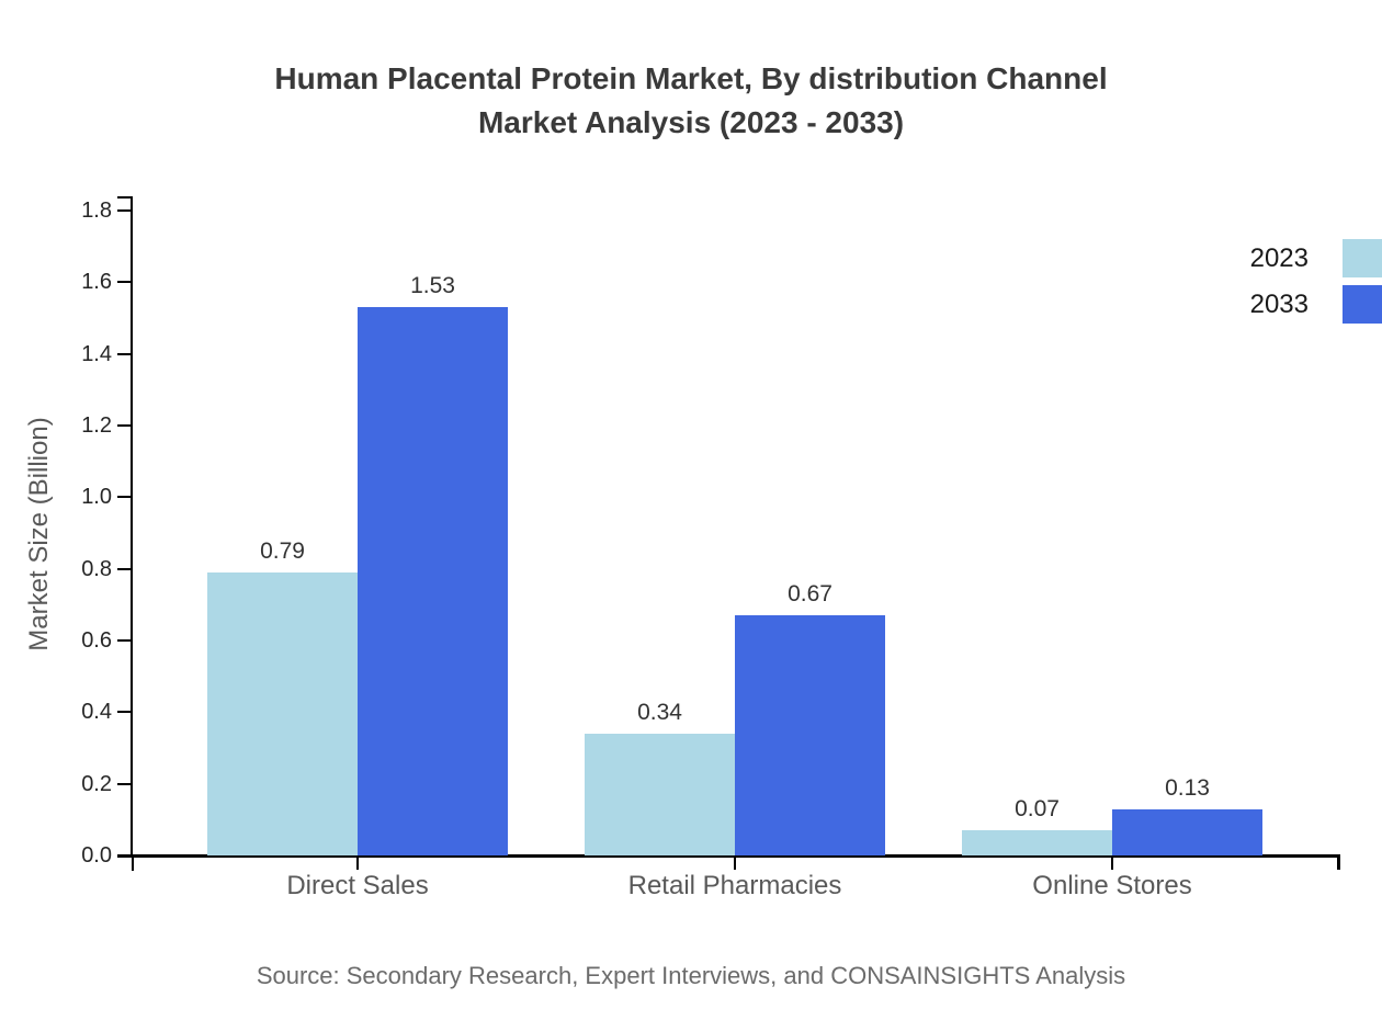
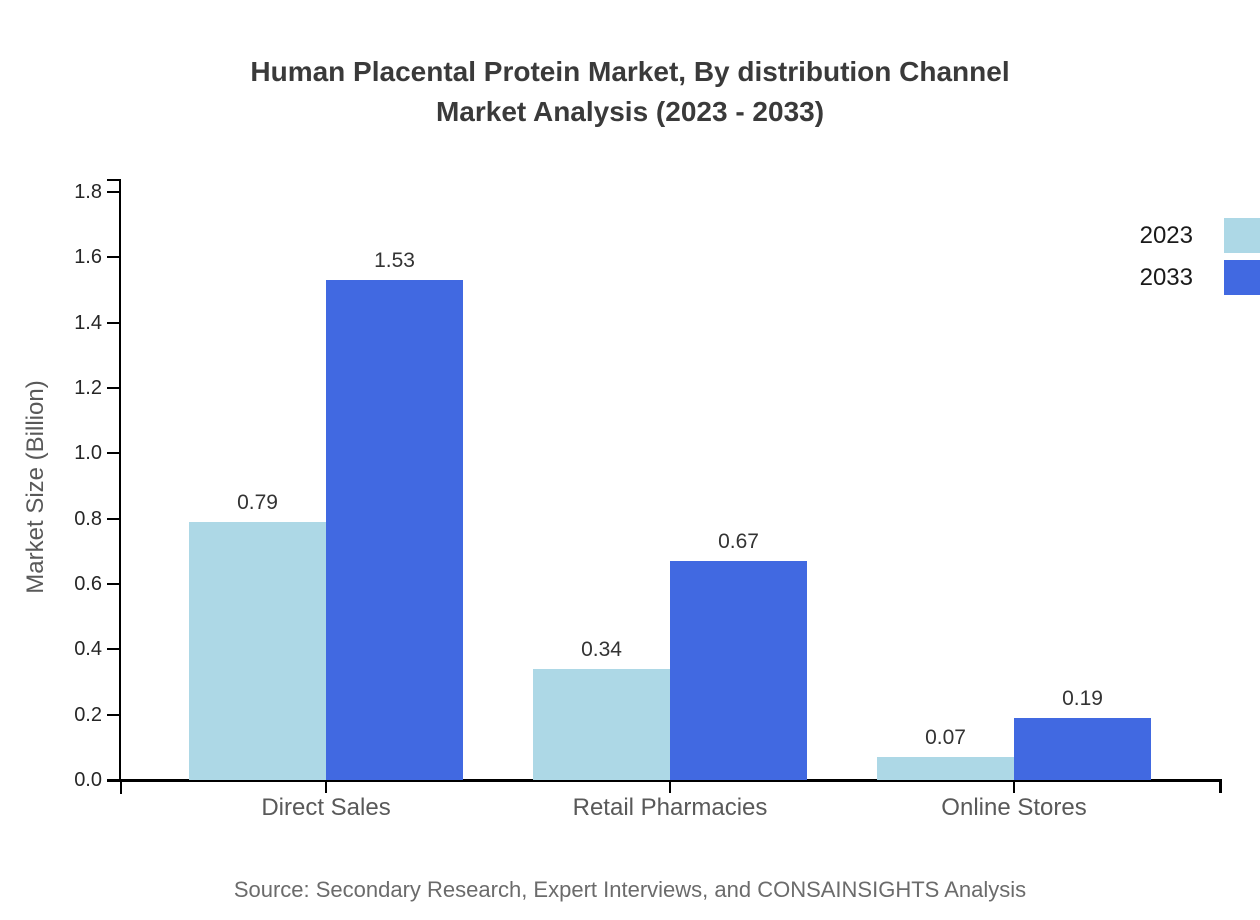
2033/Online Stores: 0.13 -> 0.19
